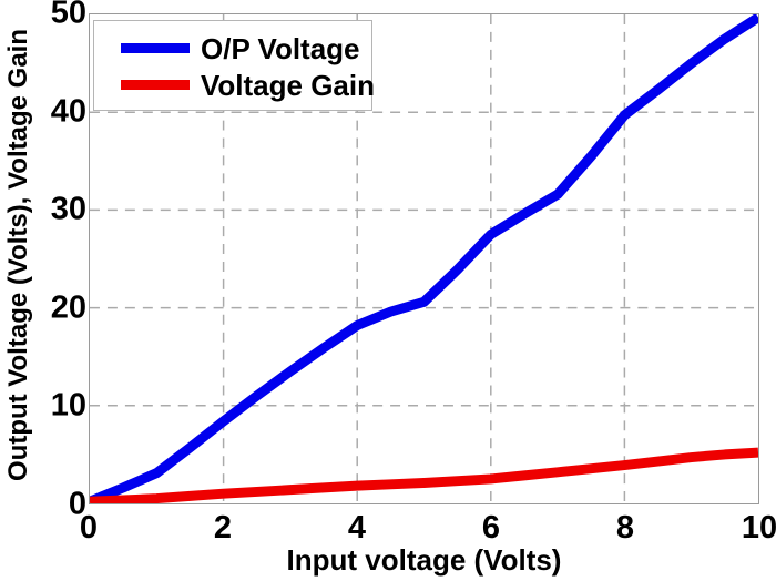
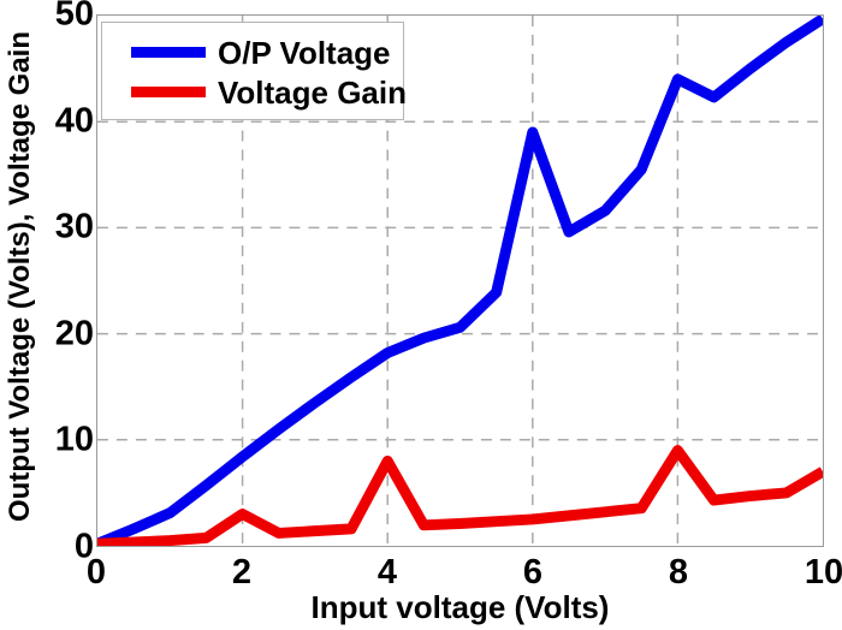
Voltage Gain/2: 1 -> 3
Voltage Gain/4: 2 -> 8
O/P Voltage/6: 28 -> 39
O/P Voltage/8: 40 -> 44
Voltage Gain/8: 4 -> 9
Voltage Gain/10: 5 -> 7
